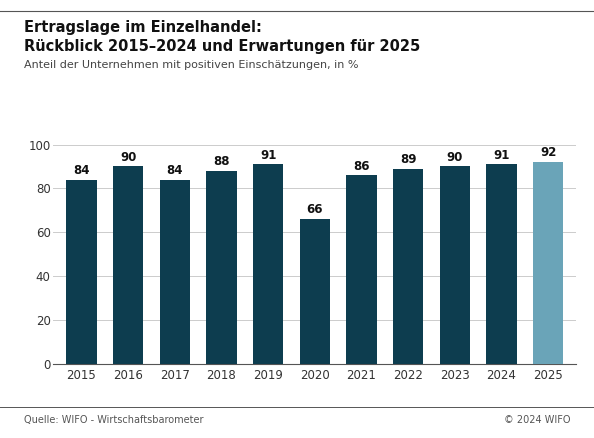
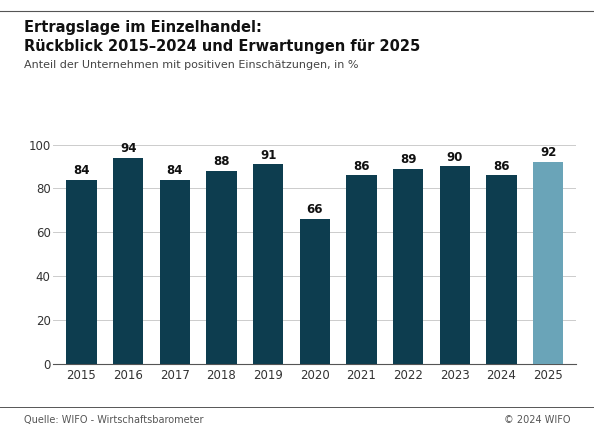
2016: 90 -> 94
2024: 91 -> 86
